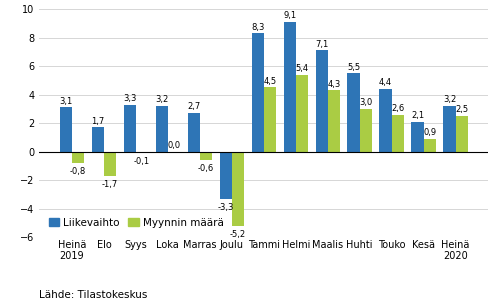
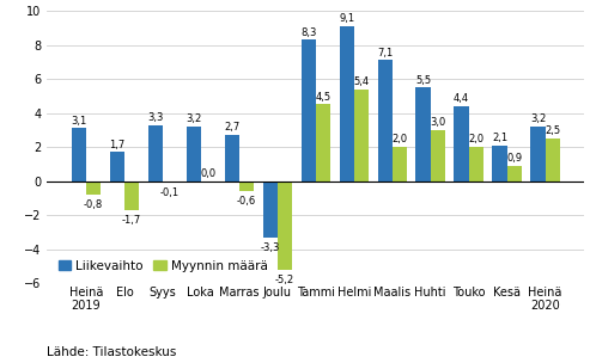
Myynnin määrä/Maalis: 4,3 -> 2,0
Myynnin määrä/Touko: 2,6 -> 2,0
